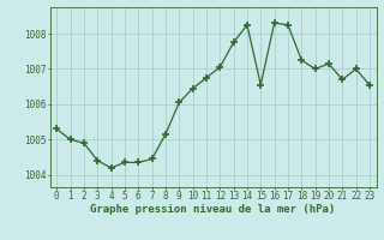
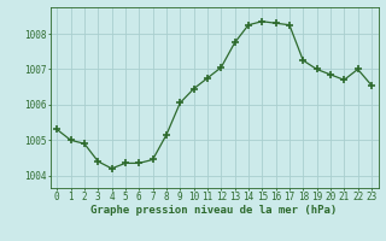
15: 1006.55 -> 1008.35
20: 1007.15 -> 1006.85
